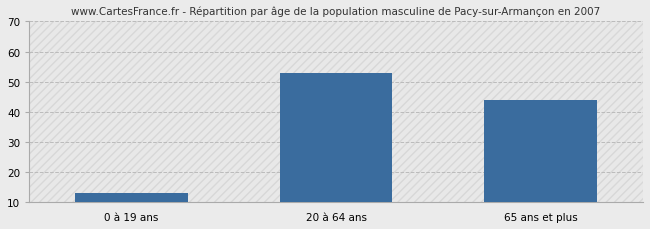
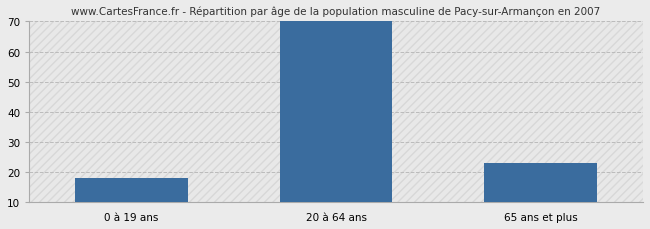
0 à 19 ans: 13 -> 18
20 à 64 ans: 53 -> 70
65 ans et plus: 44 -> 23
